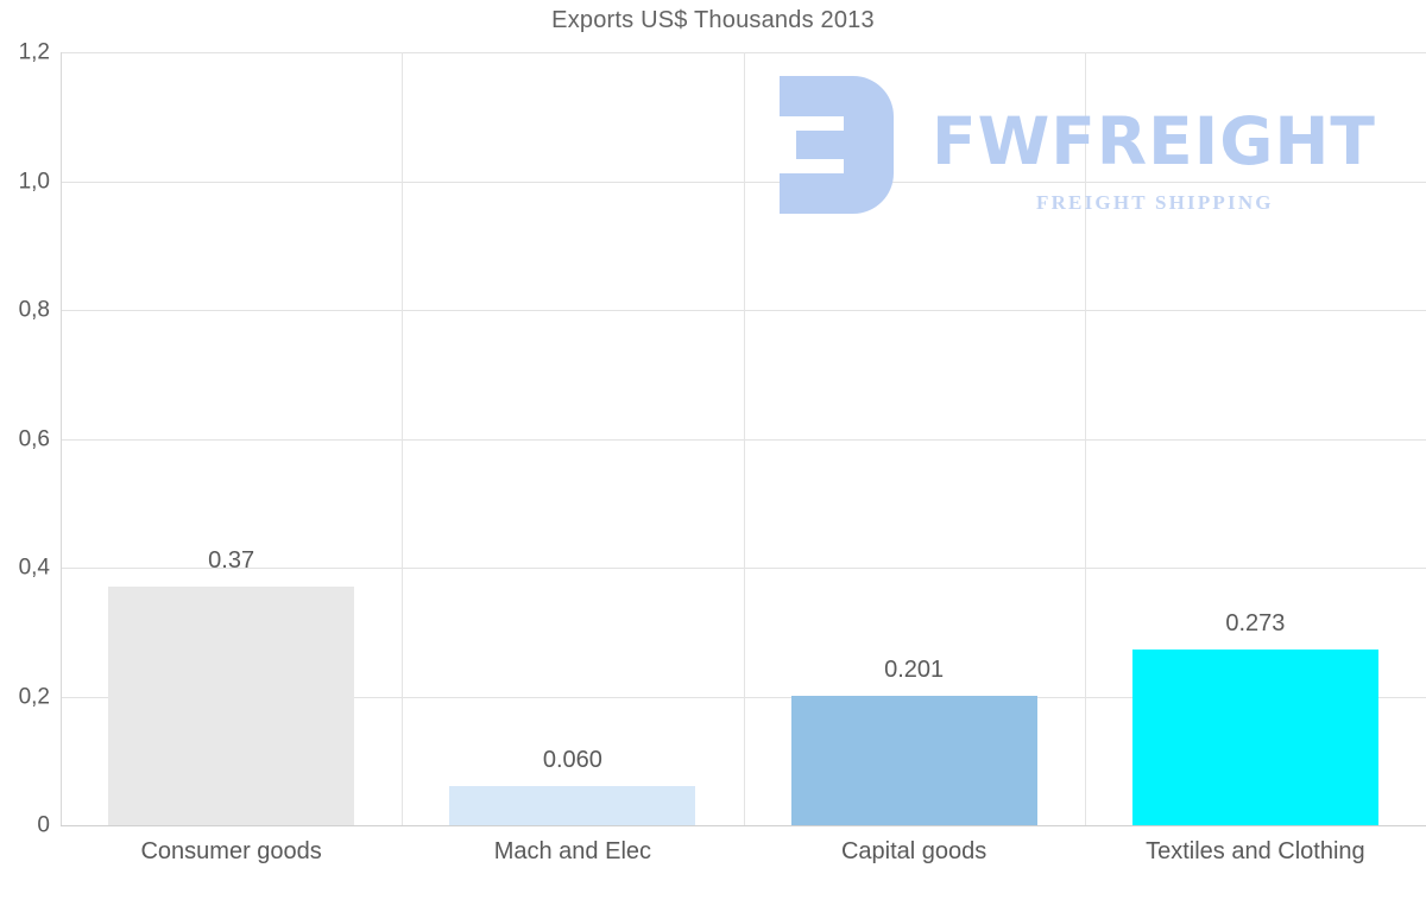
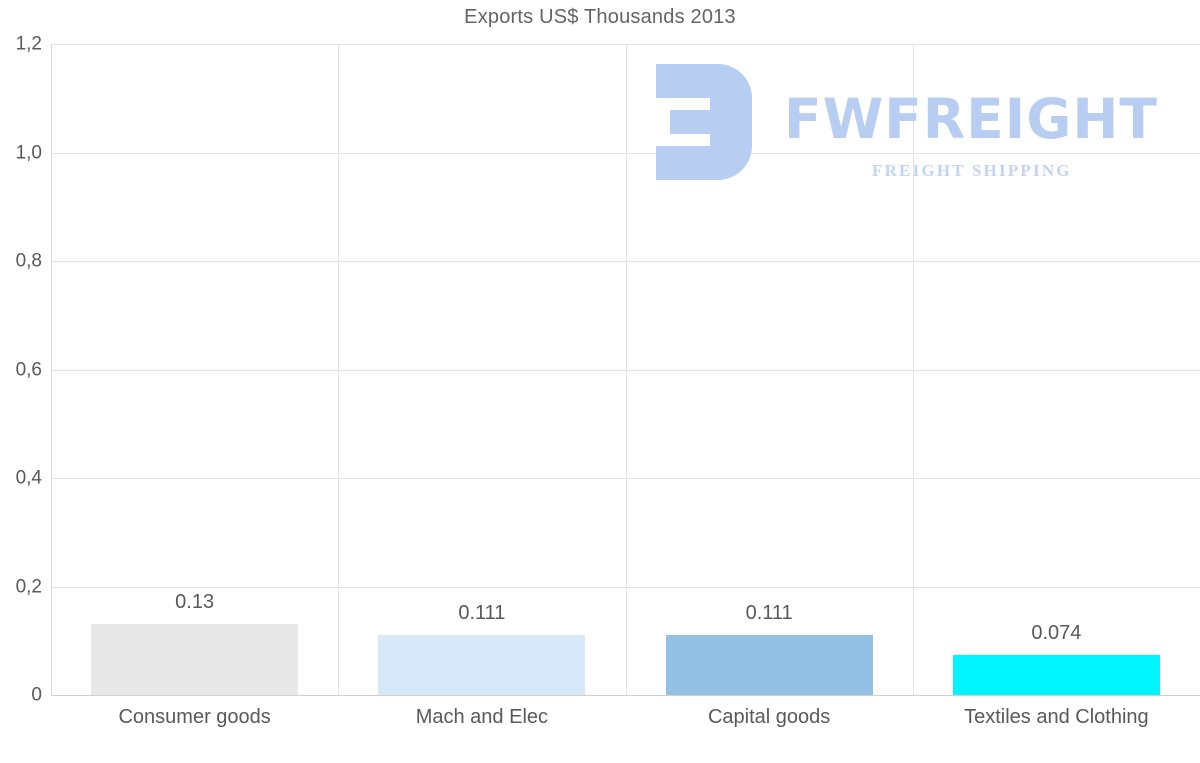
Consumer goods: 0.37 -> 0.13
Mach and Elec: 0.060 -> 0.111
Capital goods: 0.201 -> 0.111
Textiles and Clothing: 0.273 -> 0.074
